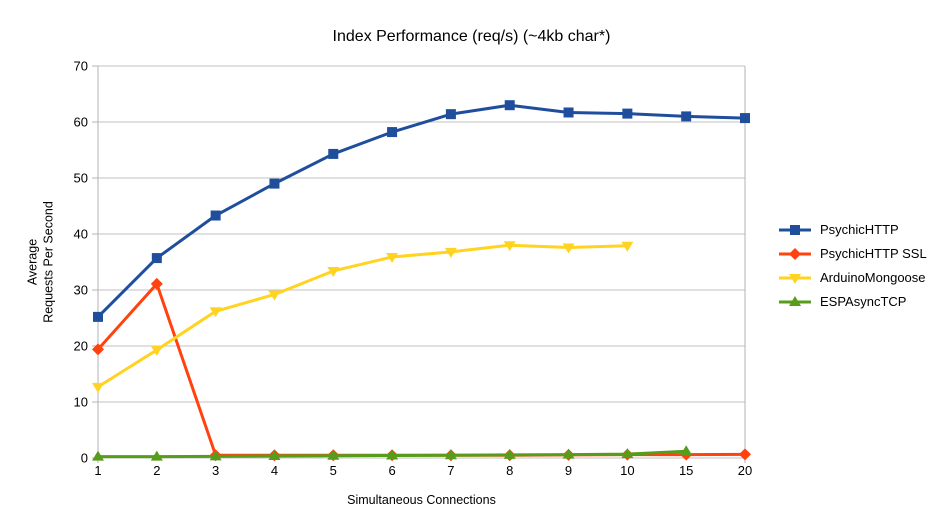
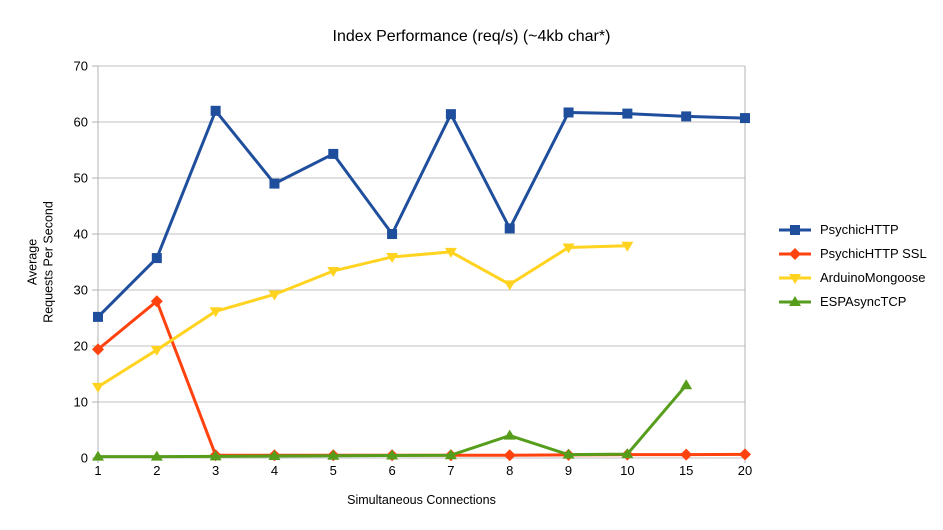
PsychicHTTP SSL/2: 31 -> 28
PsychicHTTP/3: 43 -> 62
PsychicHTTP/6: 58 -> 40
PsychicHTTP/8: 63 -> 41
ArduinoMongoose/8: 38 -> 31
ESPAsyncTCP/8: 1 -> 4
ESPAsyncTCP/15: 1 -> 13
